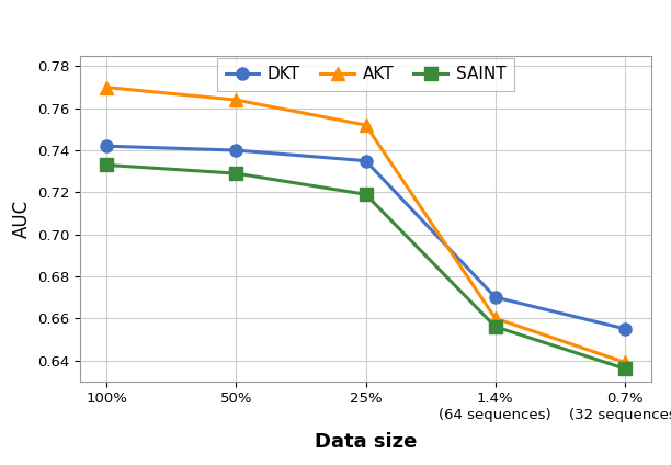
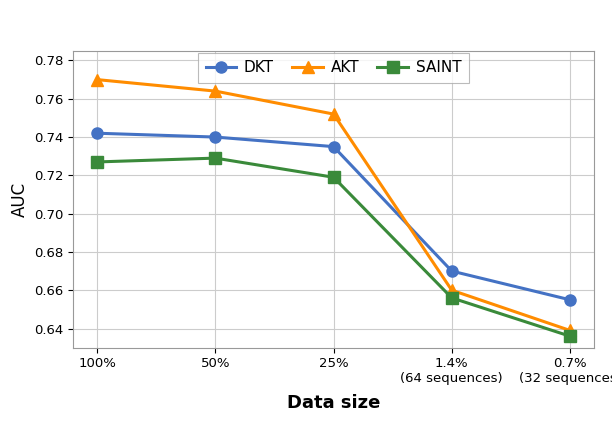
SAINT/100%: 0.733 -> 0.727
